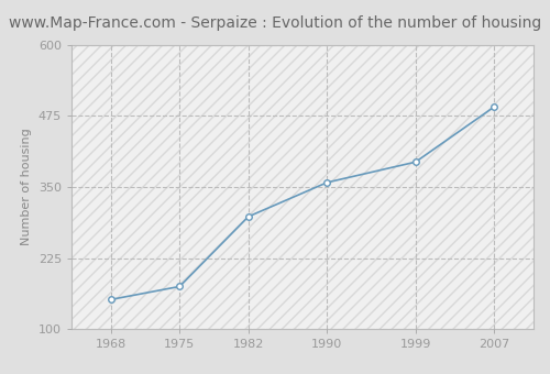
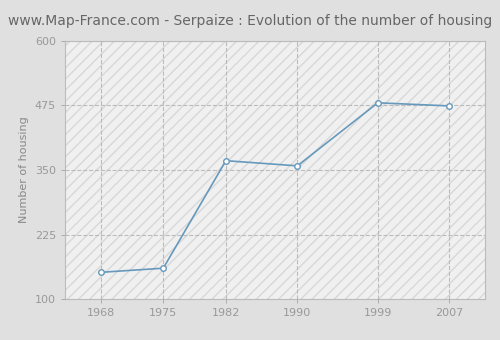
1975: 175 -> 160
1982: 298 -> 368
1999: 394 -> 480
2007: 491 -> 474
